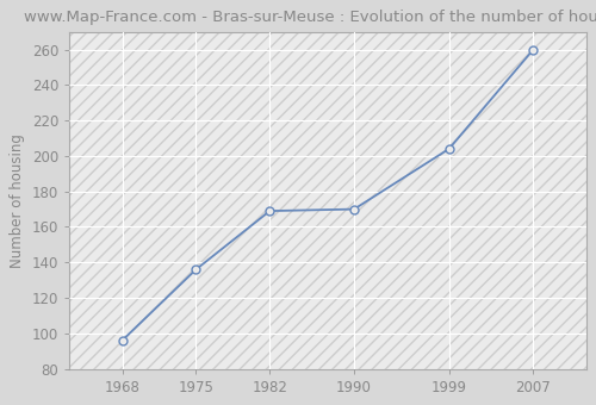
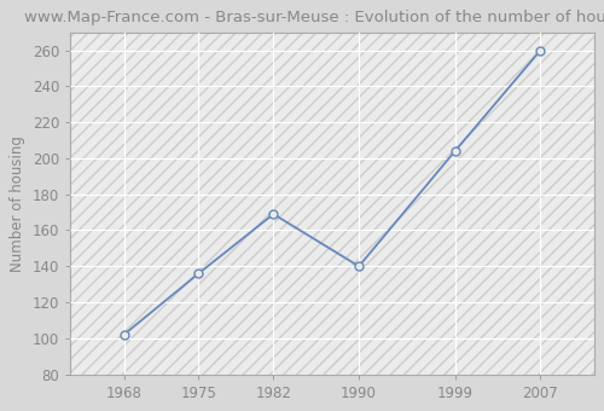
1968: 96 -> 102
1990: 170 -> 140
